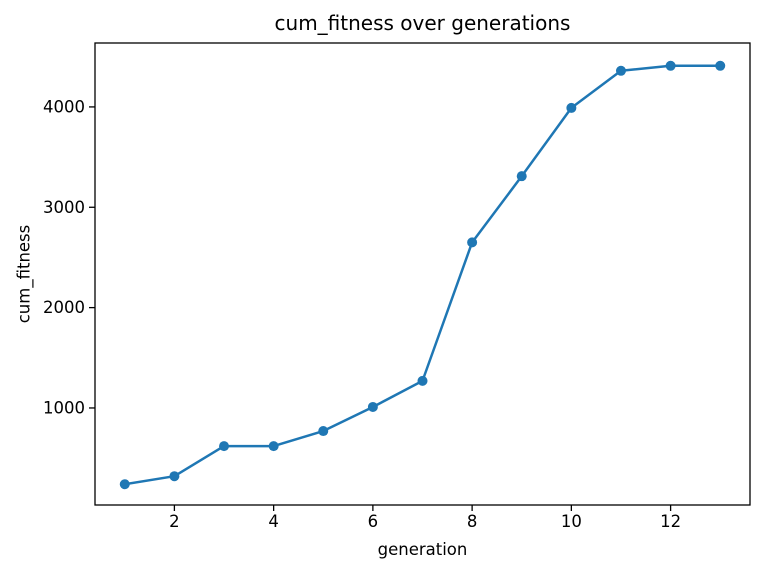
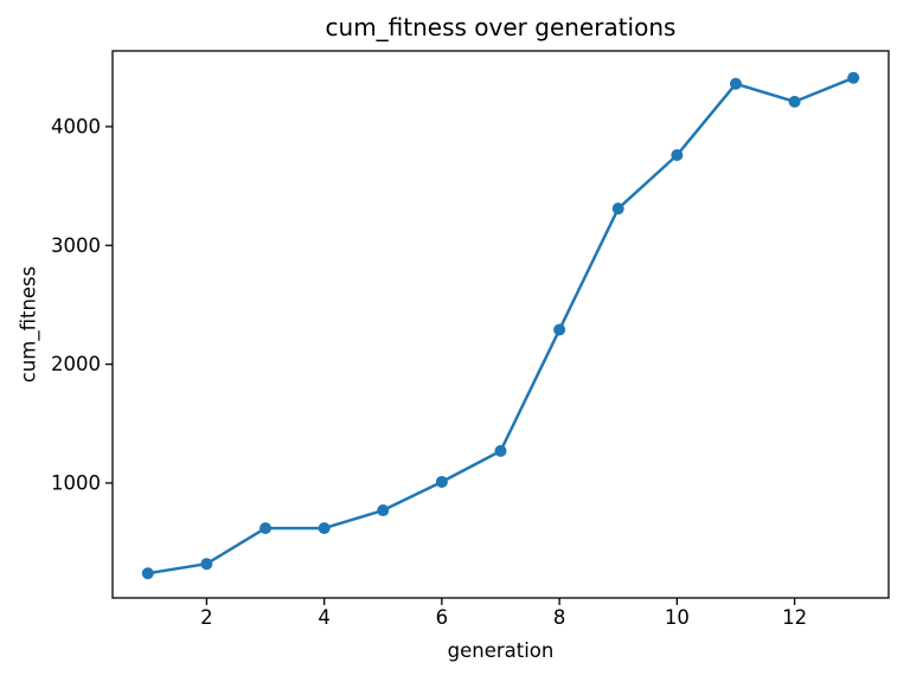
8: 2650 -> 2290
10: 3990 -> 3760
12: 4410 -> 4210
